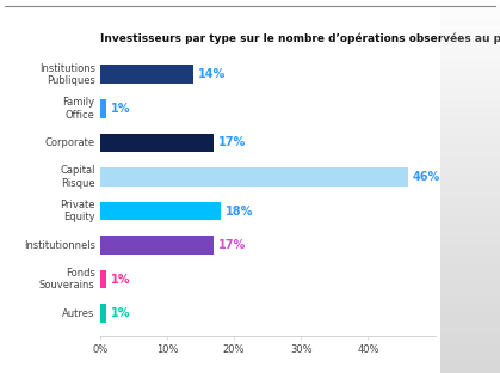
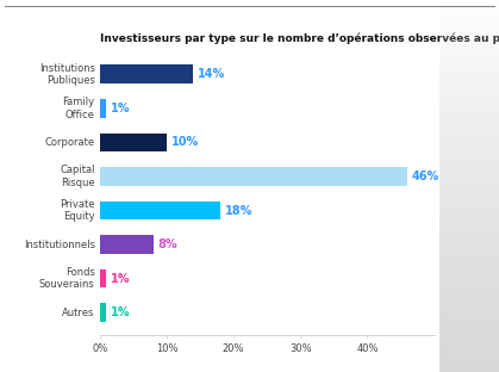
Corporate: 17% -> 10%
Institutionnels: 17% -> 8%
